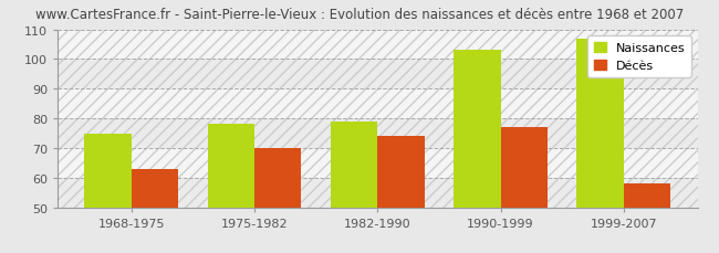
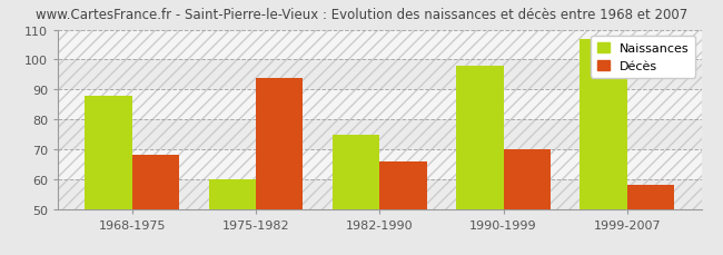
Naissances/1968-1975: 75 -> 88
Décès/1968-1975: 63 -> 68
Naissances/1975-1982: 78 -> 60
Décès/1975-1982: 70 -> 94
Naissances/1982-1990: 79 -> 75
Décès/1982-1990: 74 -> 66
Naissances/1990-1999: 103 -> 98
Décès/1990-1999: 77 -> 70
